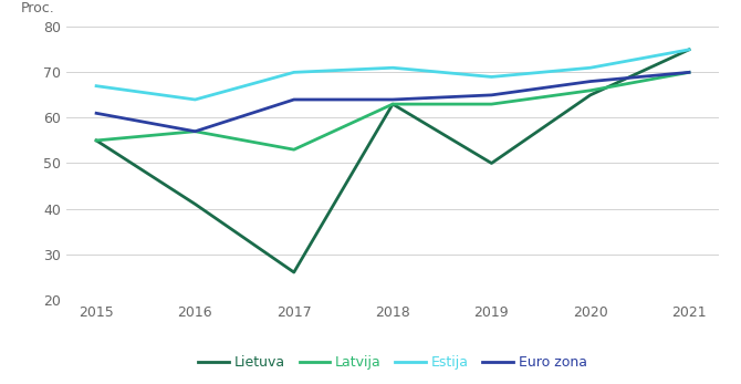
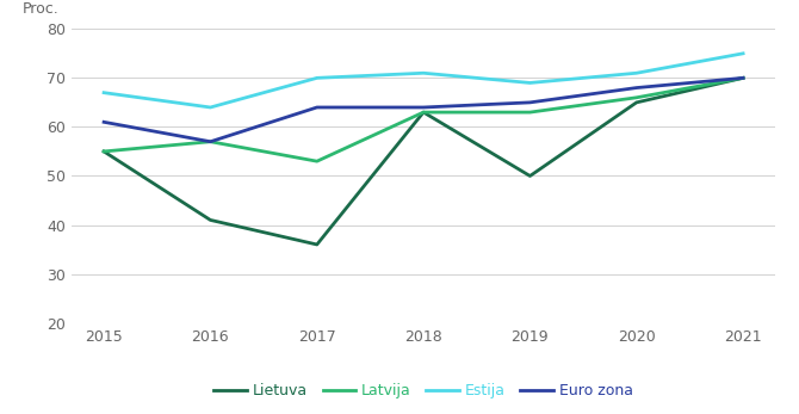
Lietuva/2017: 26 -> 36
Lietuva/2021: 75 -> 70
